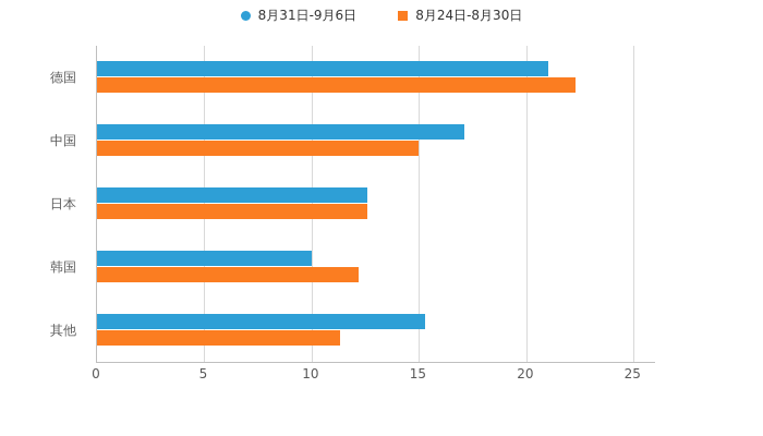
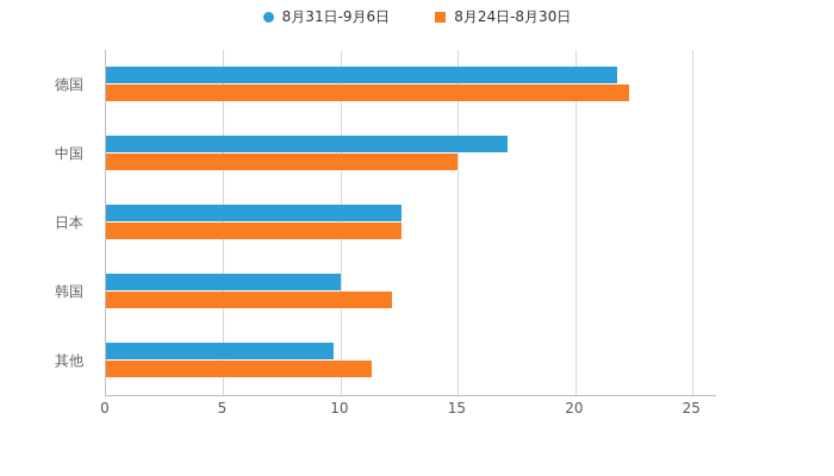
8月31日-9月6日/德国: 21.0 -> 21.8
8月31日-9月6日/其他: 15.3 -> 9.7
